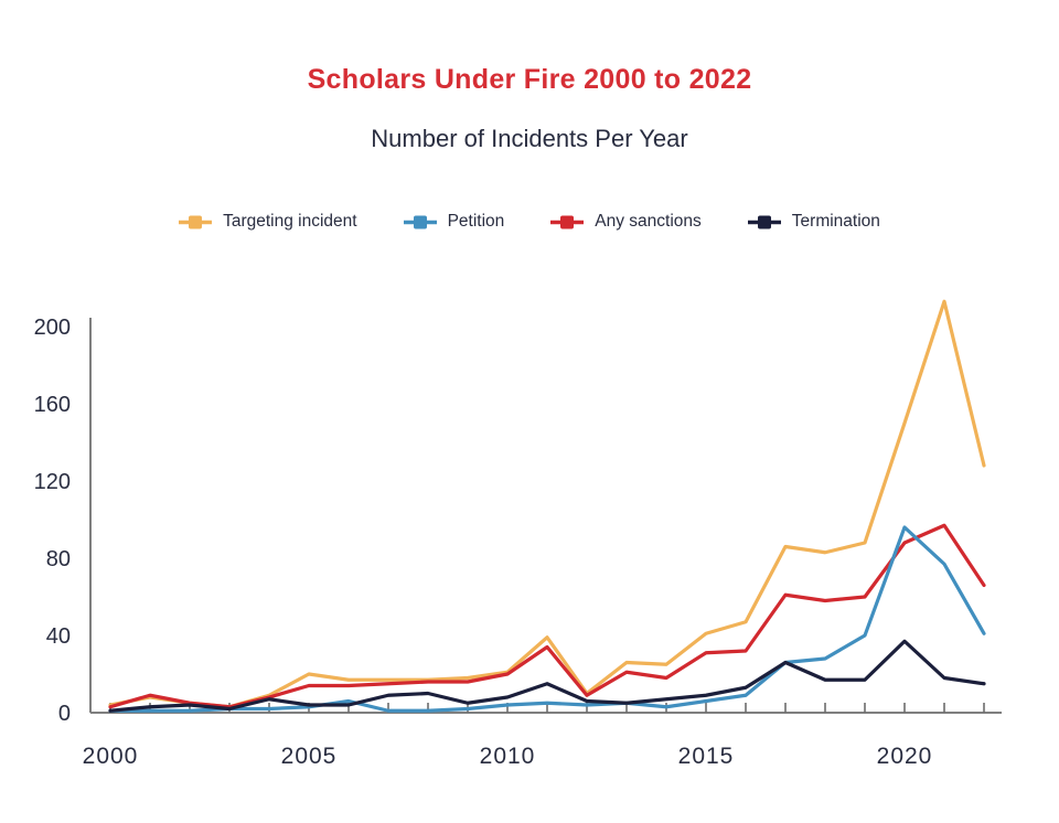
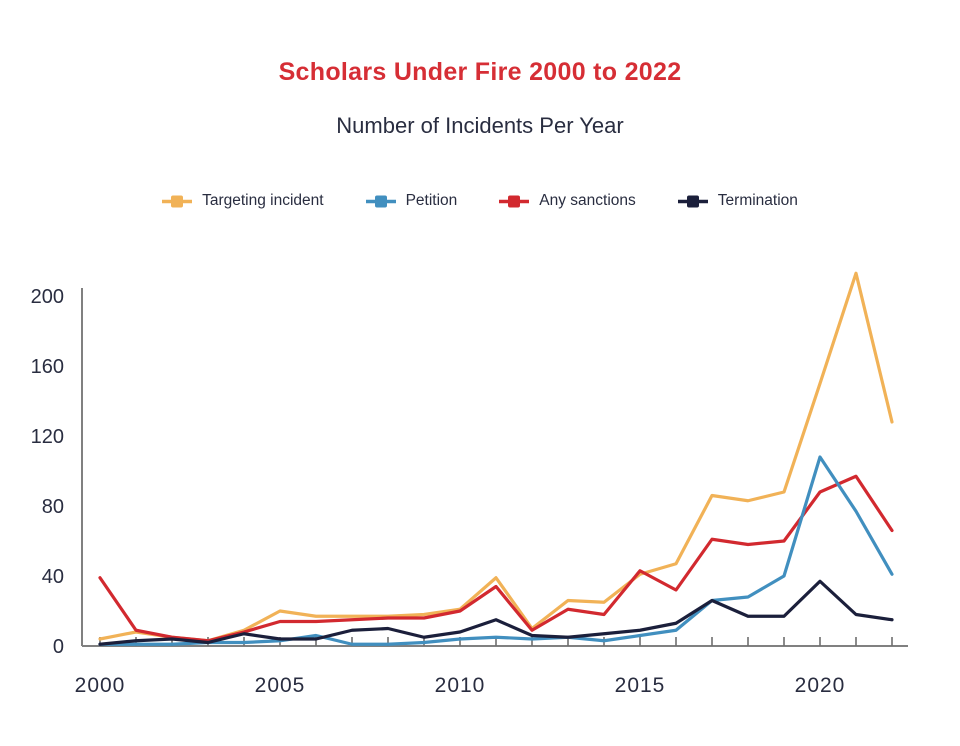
Any sanctions/2000: 3 -> 39
Any sanctions/2015: 31 -> 43
Petition/2020: 96 -> 108
